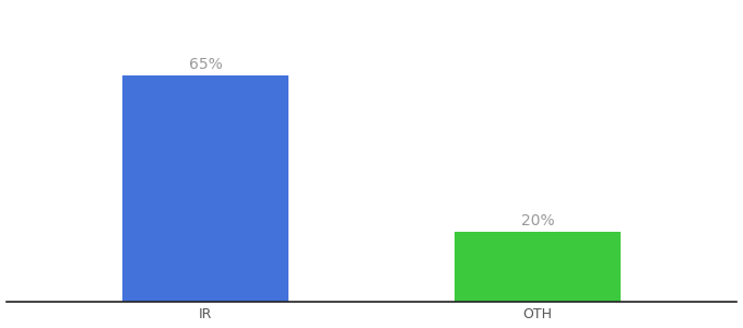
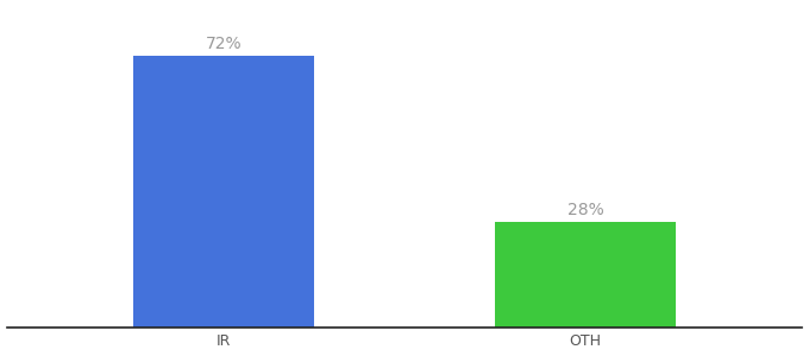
IR: 65% -> 72%
OTH: 20% -> 28%
